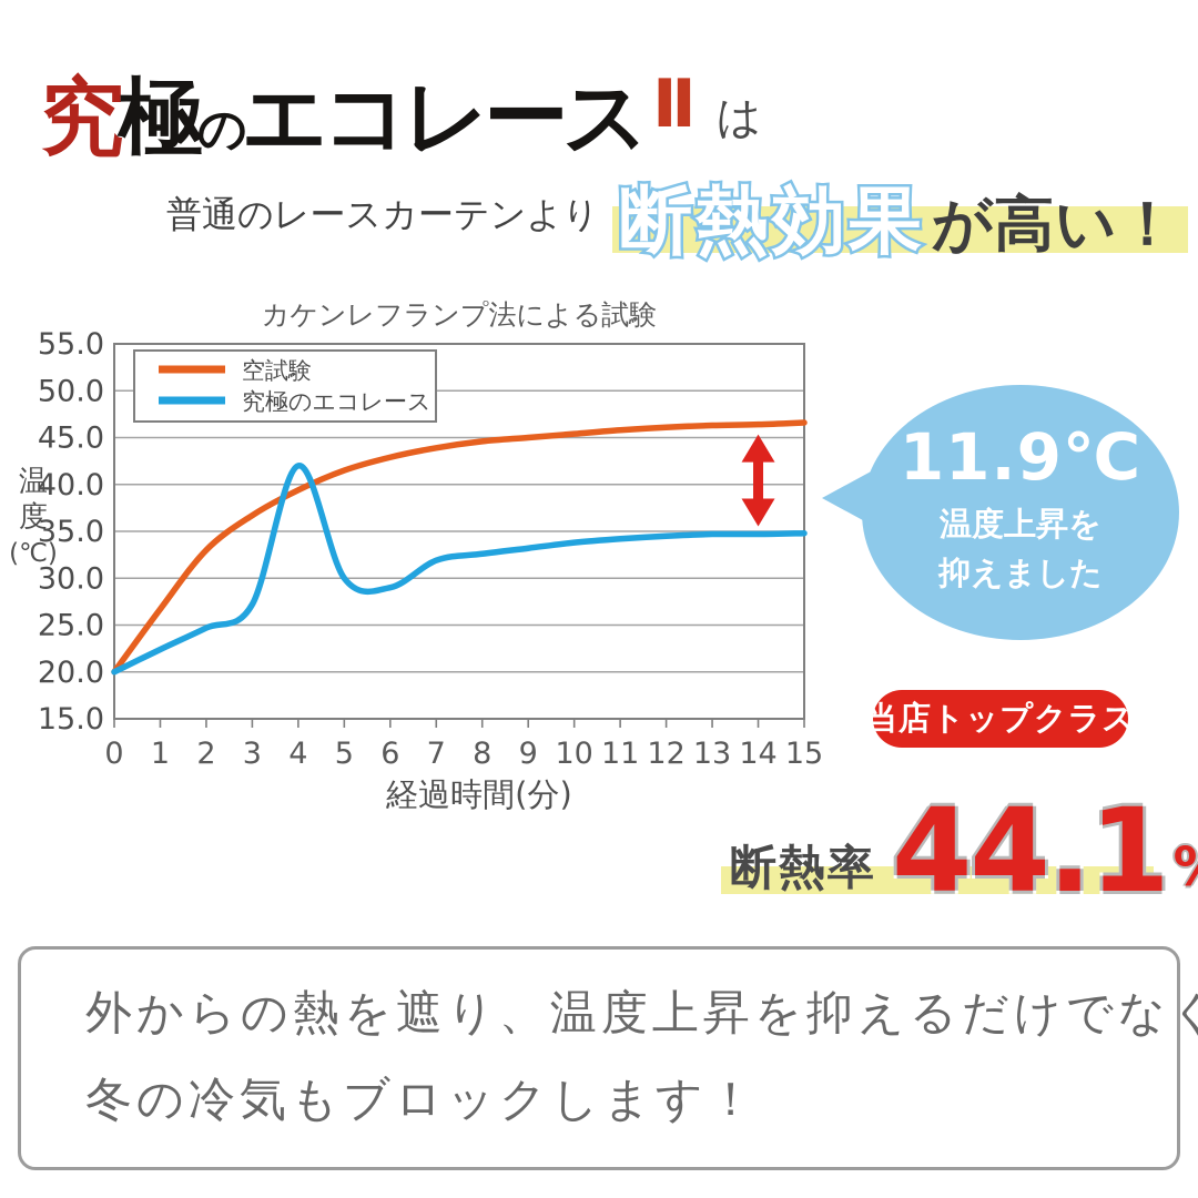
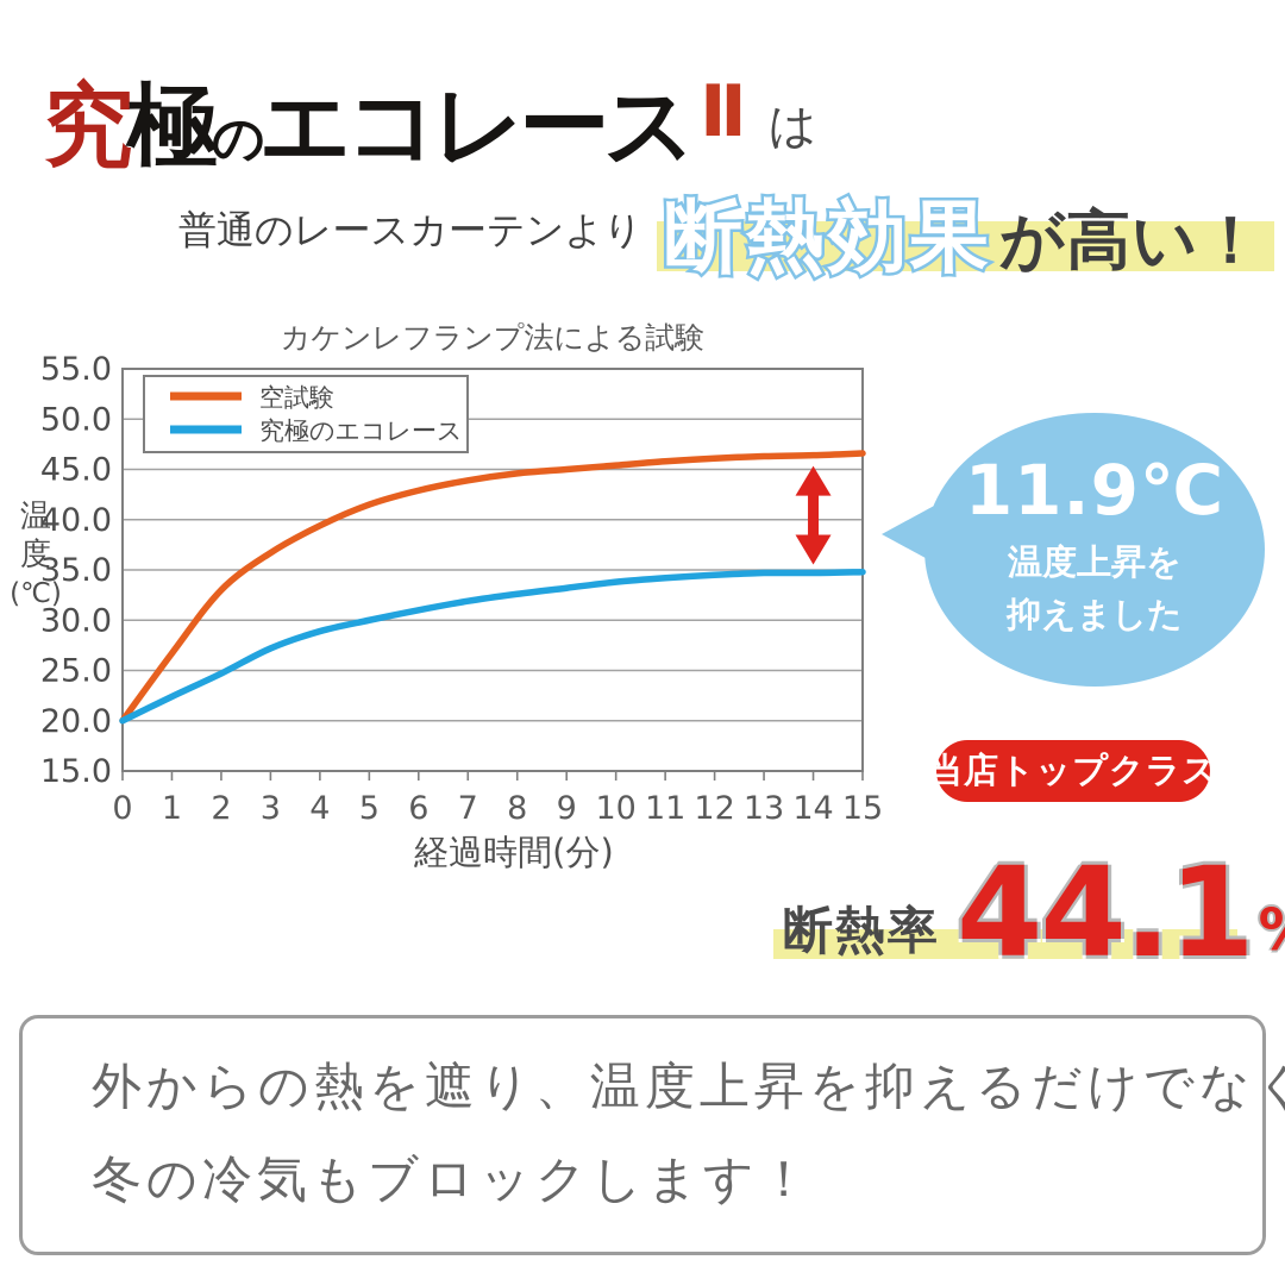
究極のエコレース/4: 42 -> 29
究極のエコレース/6: 29 -> 31
